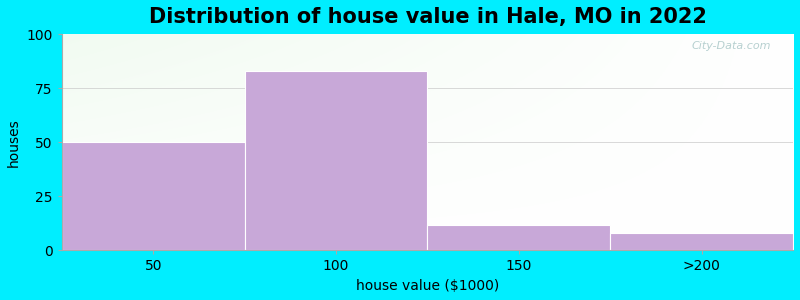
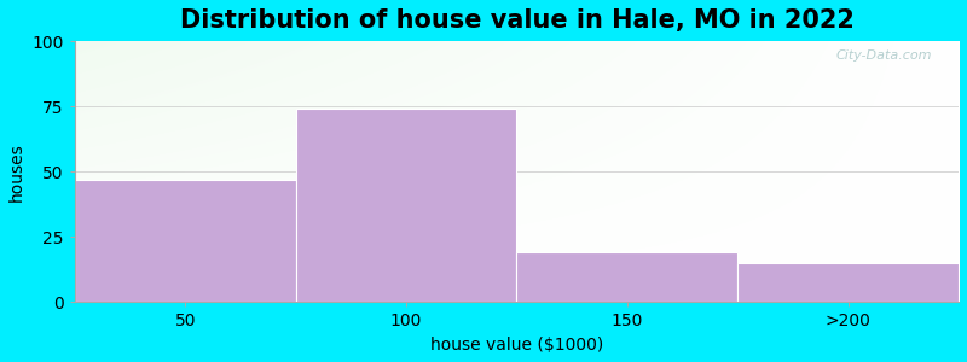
50: 50 -> 47
100: 83 -> 74
150: 12 -> 19
>200: 8 -> 15
